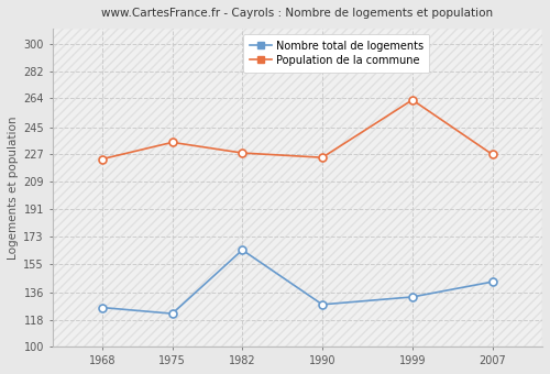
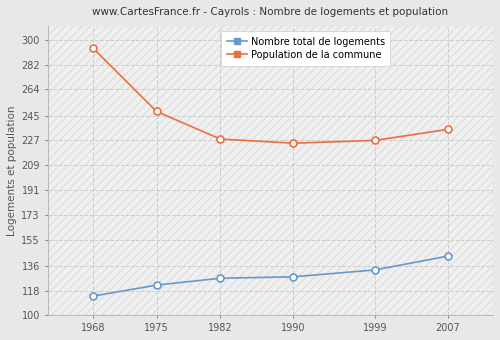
Nombre total de logements/1968: 126 -> 114
Population de la commune/1968: 224 -> 294
Population de la commune/1975: 235 -> 248
Nombre total de logements/1982: 164 -> 127
Population de la commune/1999: 263 -> 227
Population de la commune/2007: 227 -> 235
